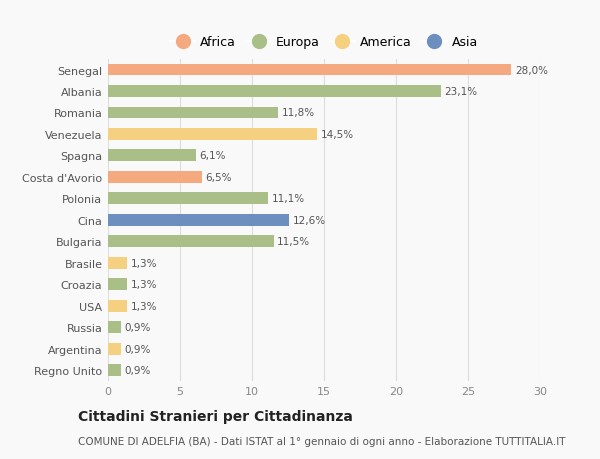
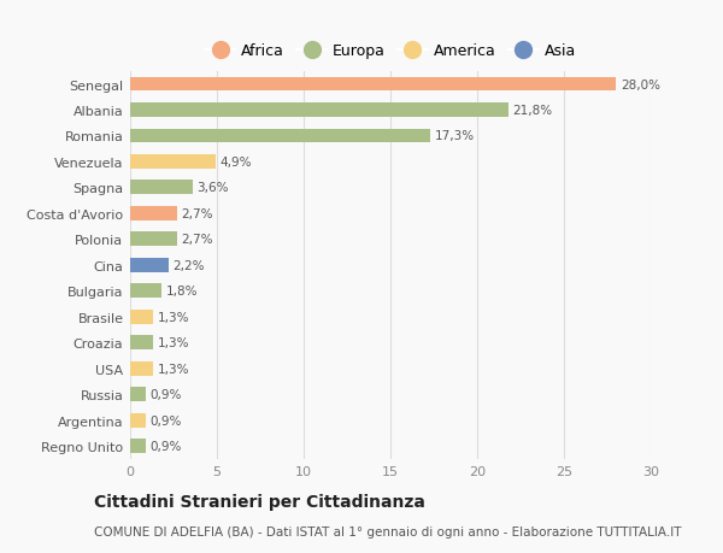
Albania: 23,1% -> 21,8%
Romania: 11,8% -> 17,3%
Venezuela: 14,5% -> 4,9%
Spagna: 6,1% -> 3,6%
Costa d'Avorio: 6,5% -> 2,7%
Polonia: 11,1% -> 2,7%
Cina: 12,6% -> 2,2%
Bulgaria: 11,5% -> 1,8%
